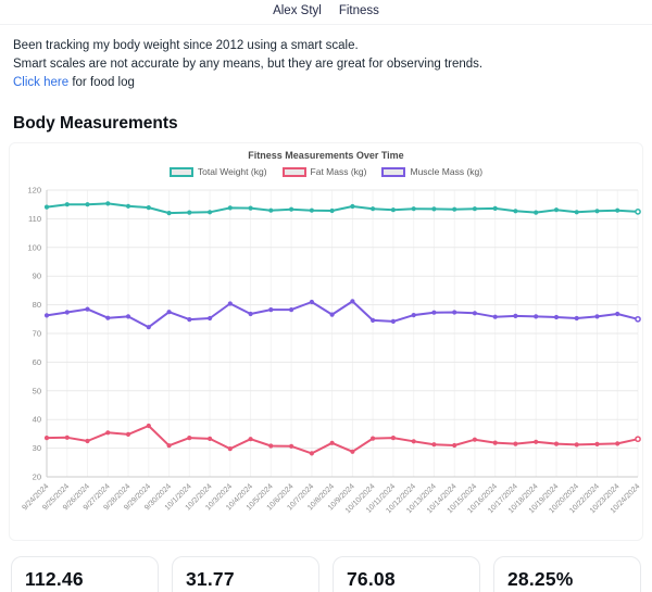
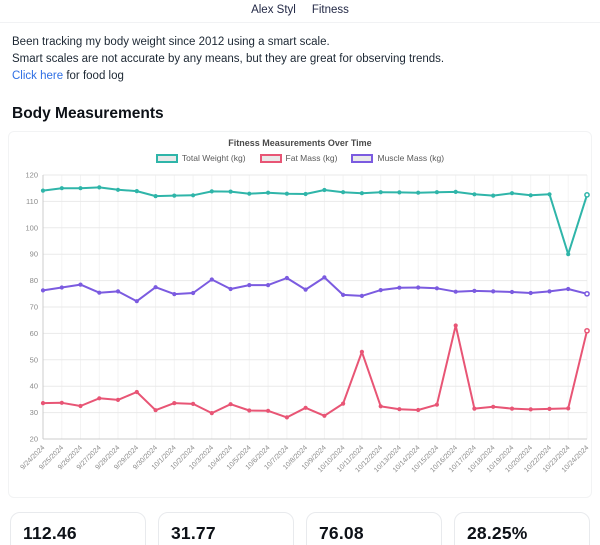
Fat Mass (kg)/10/11/2024: 34 -> 53
Fat Mass (kg)/10/16/2024: 32 -> 63
Total Weight (kg)/10/23/2024: 113 -> 90
Fat Mass (kg)/10/24/2024: 33 -> 61
